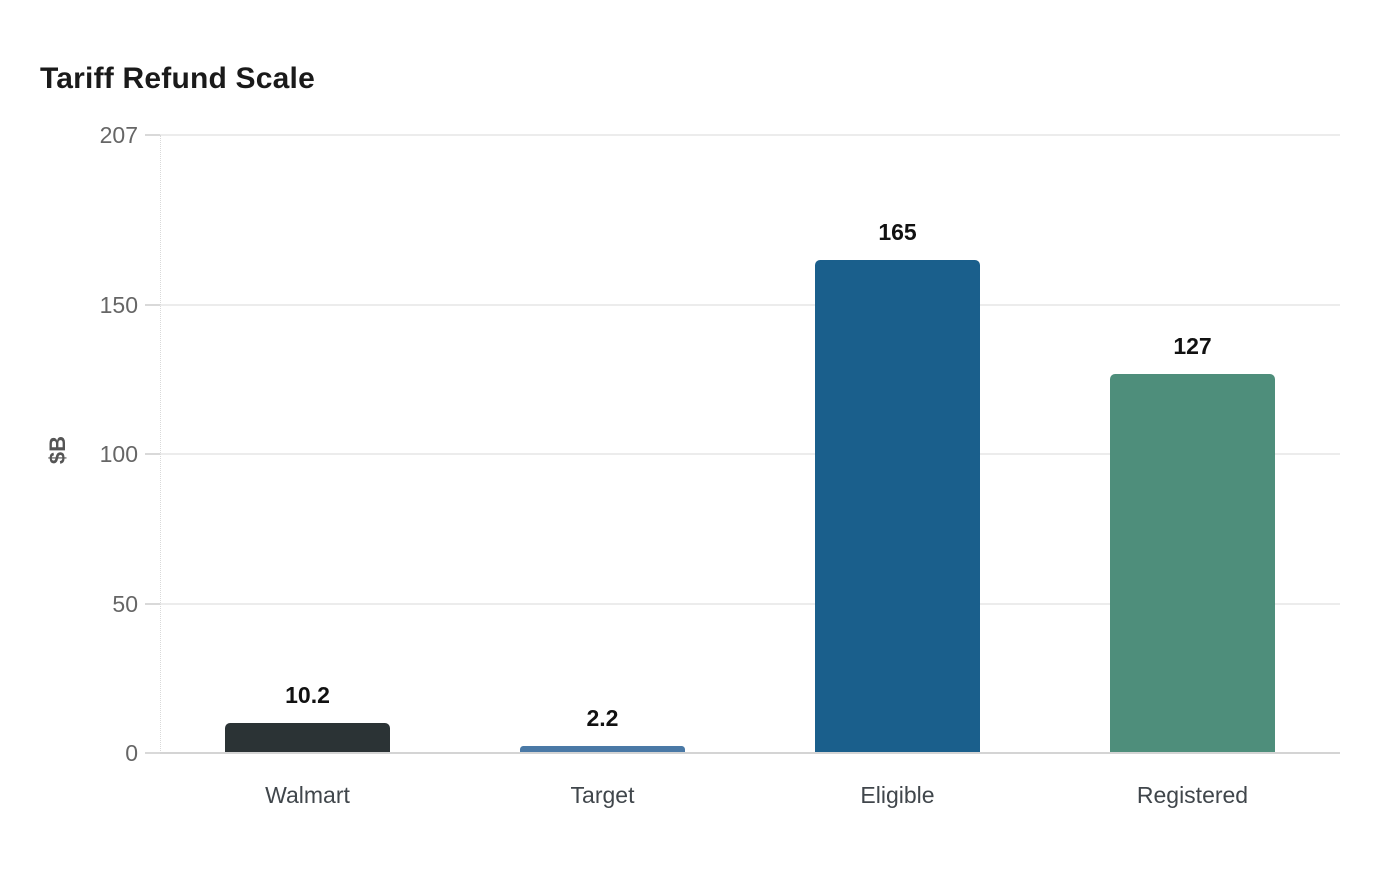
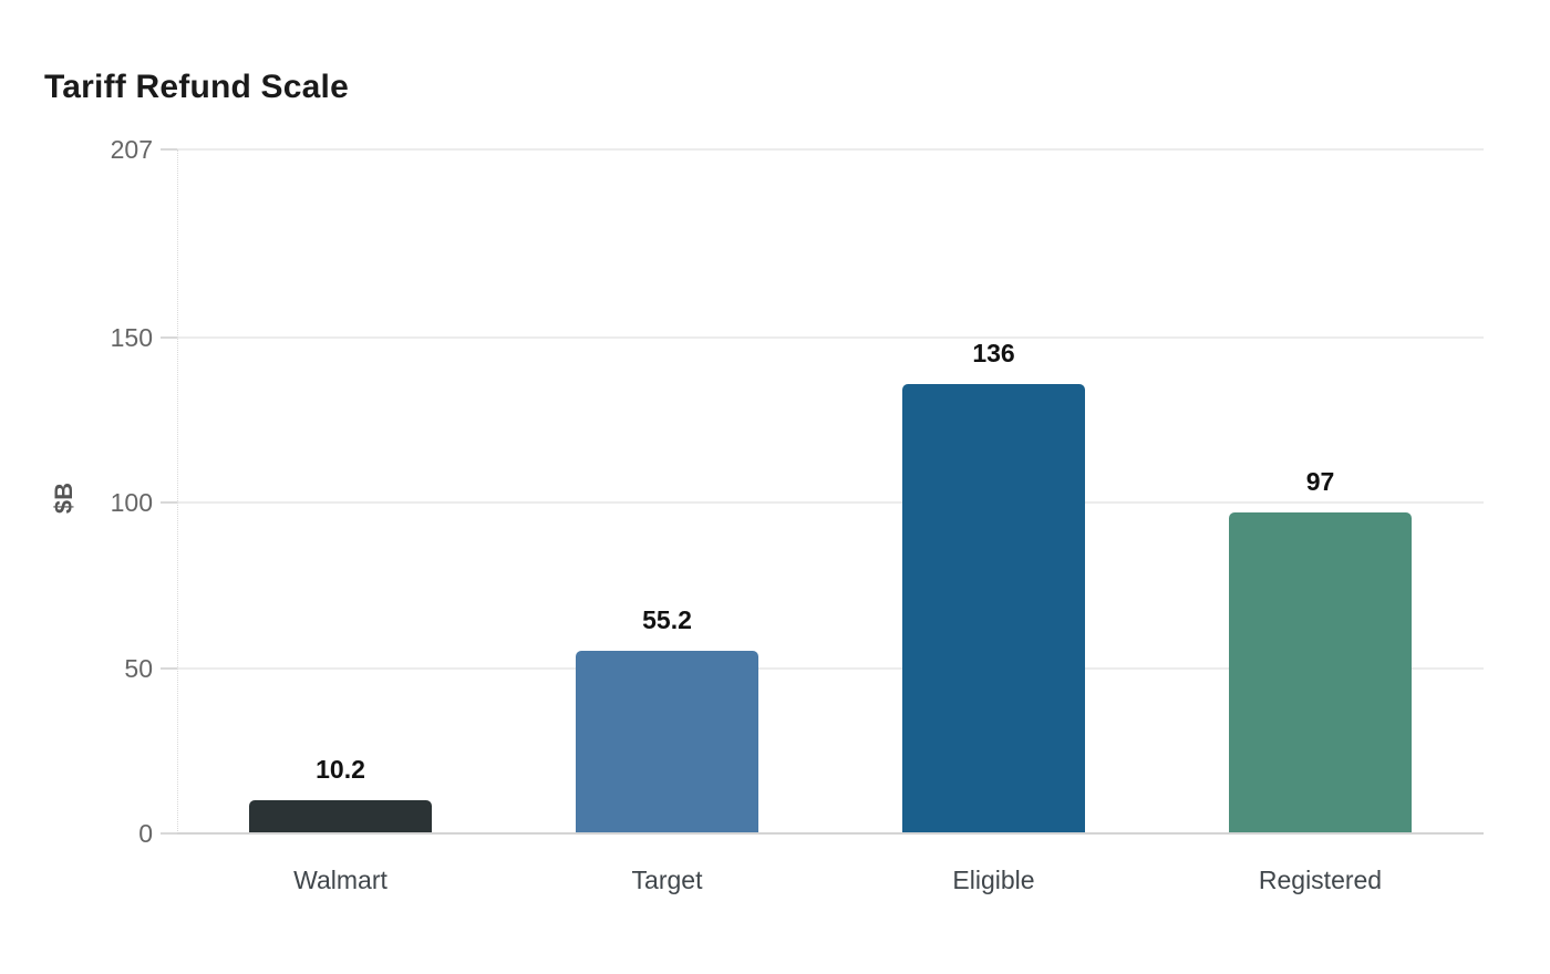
Target: 2.2 -> 55.2
Eligible: 165 -> 136
Registered: 127 -> 97
